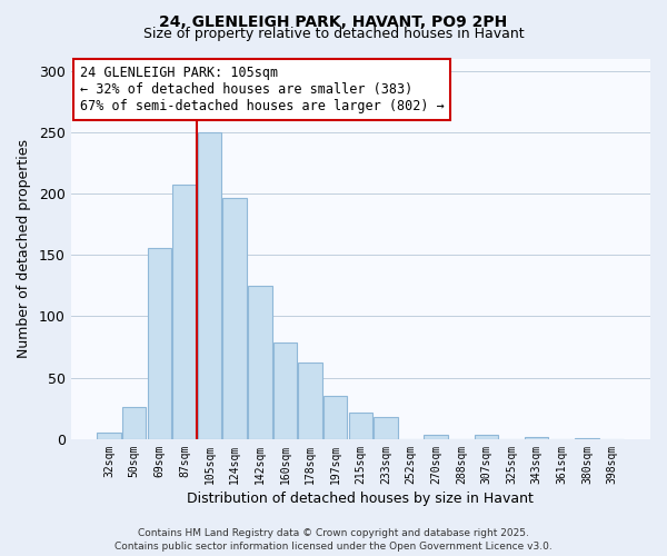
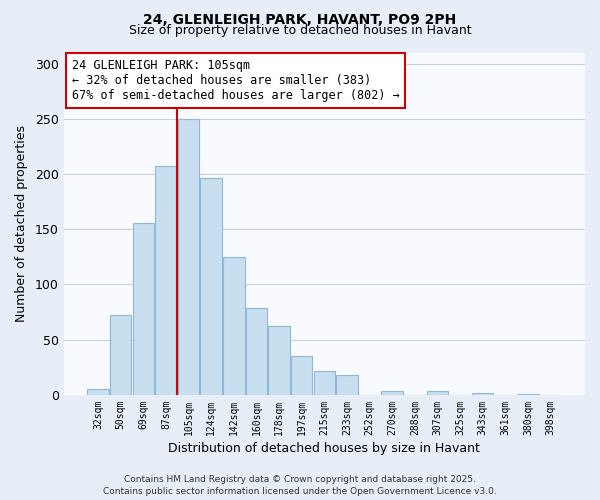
50sqm: 26 -> 72
